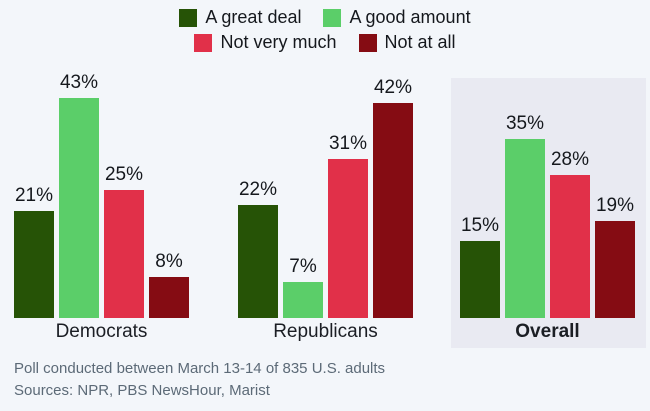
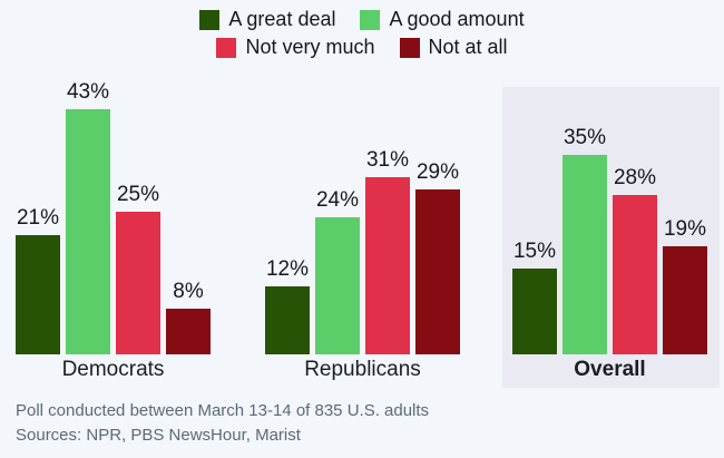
A great deal/Republicans: 22% -> 12%
A good amount/Republicans: 7% -> 24%
Not at all/Republicans: 42% -> 29%
